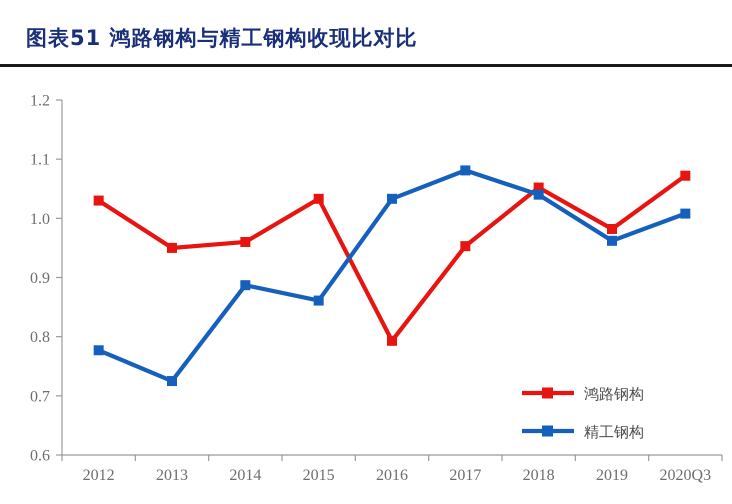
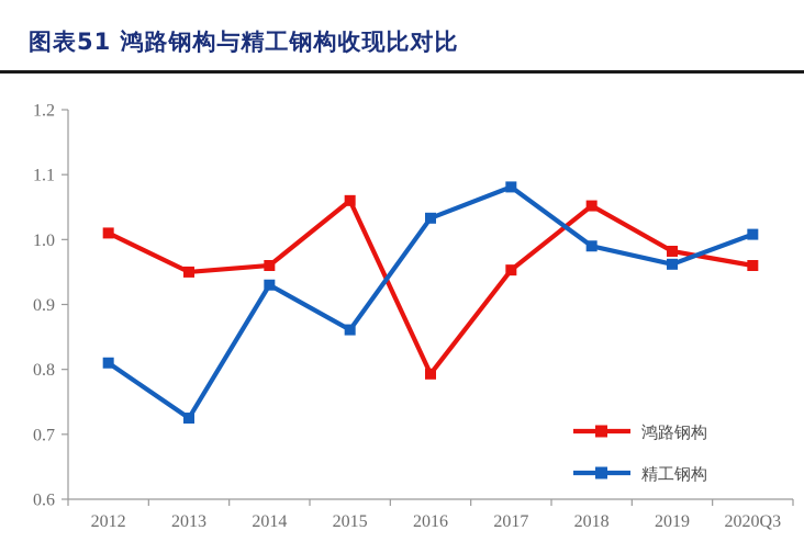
鸿路钢构/2012: 1.03 -> 1.01
精工钢构/2012: 0.78 -> 0.81
精工钢构/2014: 0.89 -> 0.93
鸿路钢构/2015: 1.03 -> 1.06
精工钢构/2018: 1.04 -> 0.99
鸿路钢构/2020Q3: 1.07 -> 0.96
